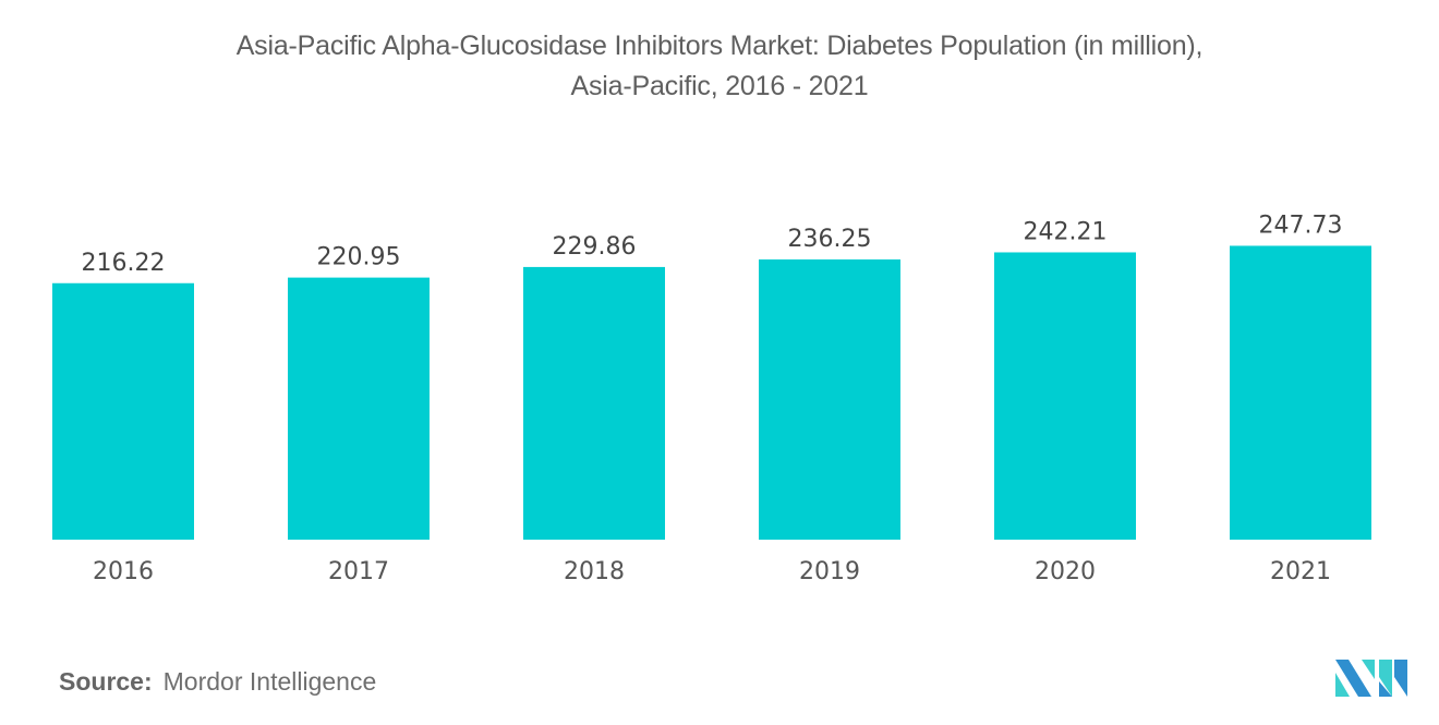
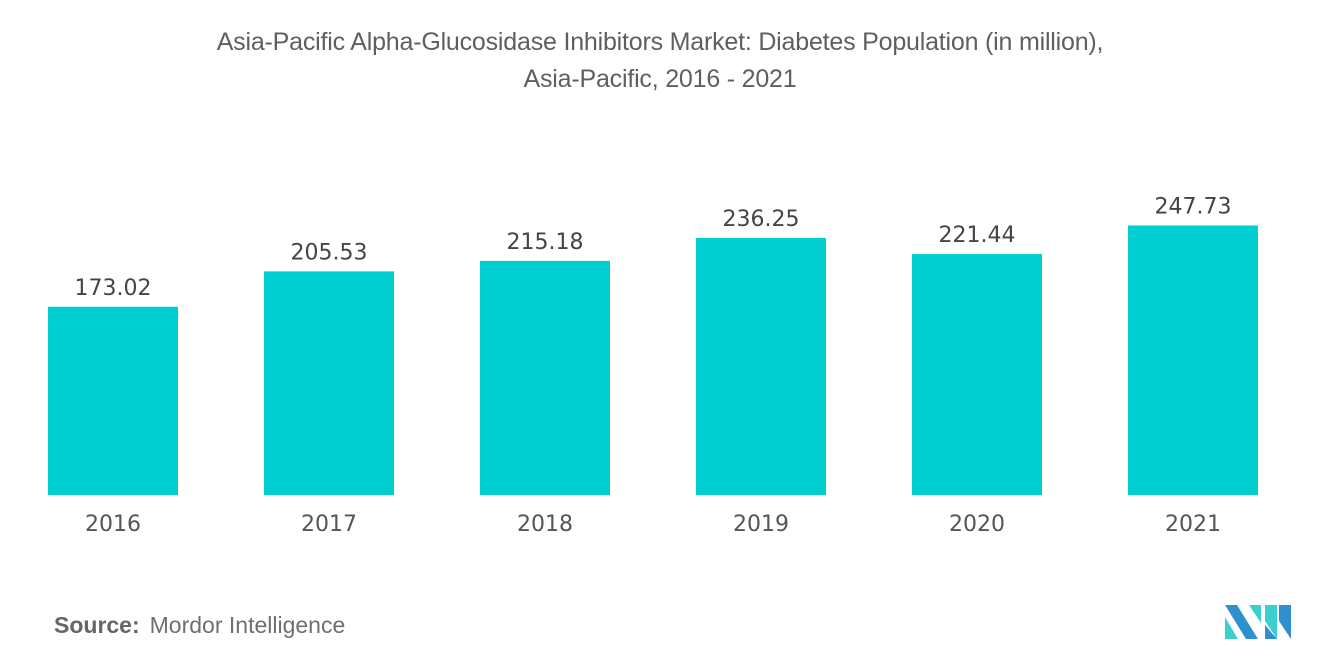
2016: 216.22 -> 173.02
2017: 220.95 -> 205.53
2018: 229.86 -> 215.18
2020: 242.21 -> 221.44
